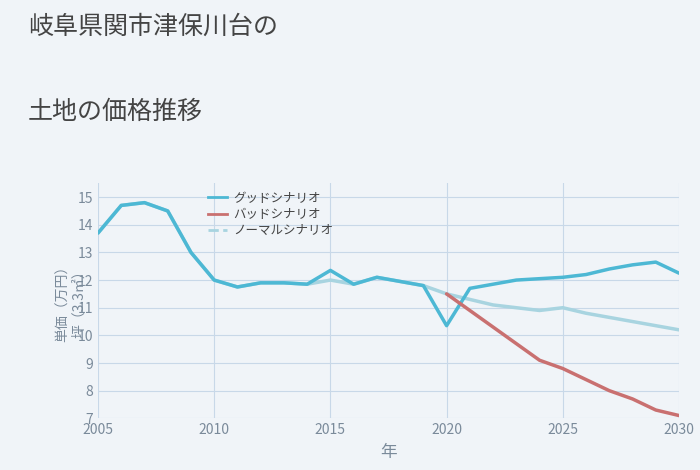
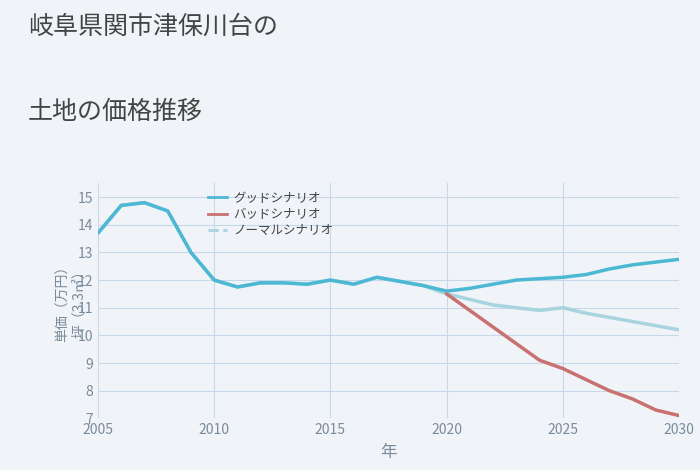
グッドシナリオ/2015: 12.35 -> 12.00
グッドシナリオ/2020: 10.35 -> 11.60
グッドシナリオ/2030: 12.25 -> 12.75
